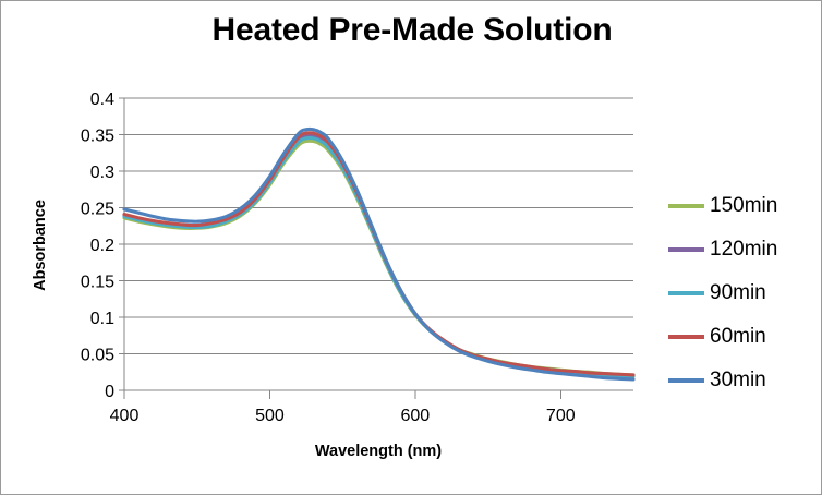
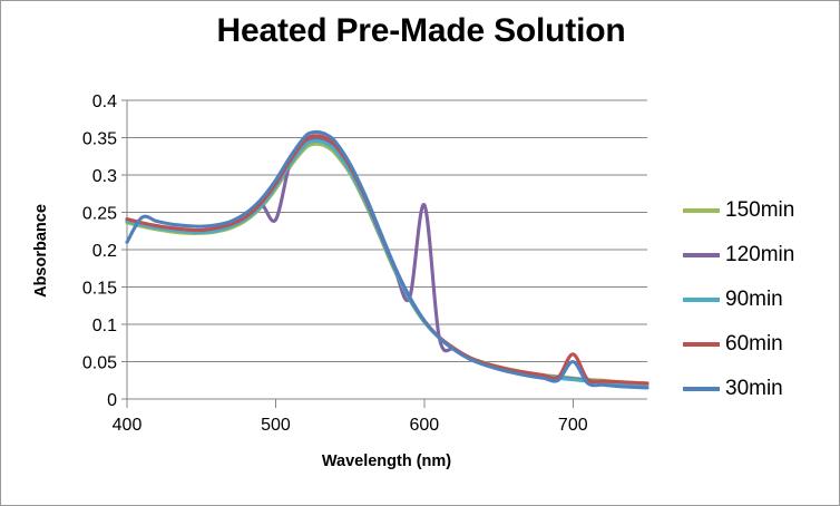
30min/400: 0.25 -> 0.21
120min/500: 0.29 -> 0.24
120min/600: 0.10 -> 0.26
60min/700: 0.03 -> 0.06
30min/700: 0.02 -> 0.05
